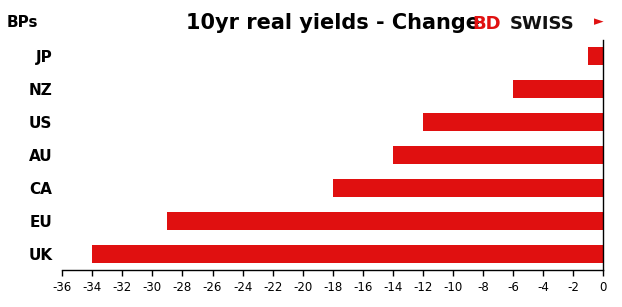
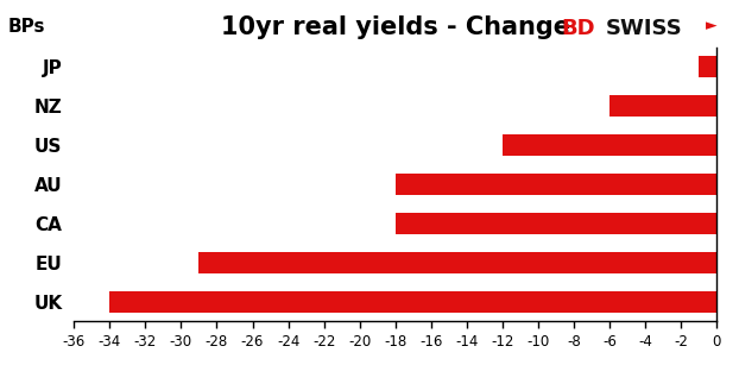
AU: -14 -> -18
